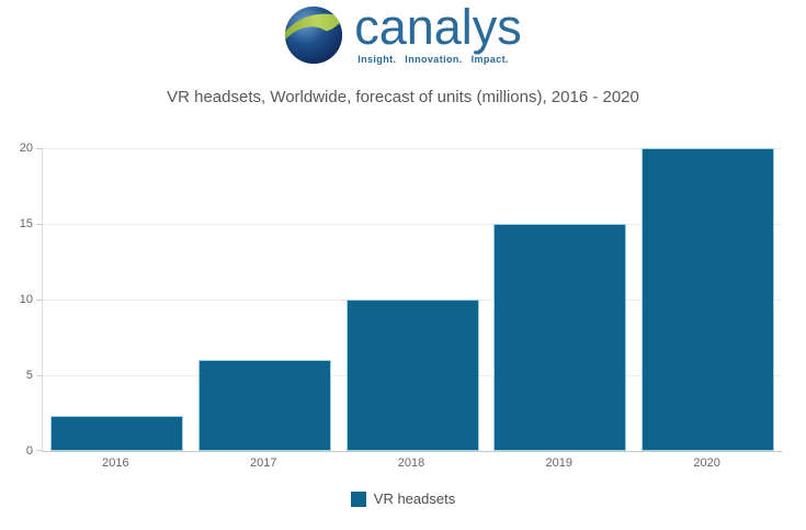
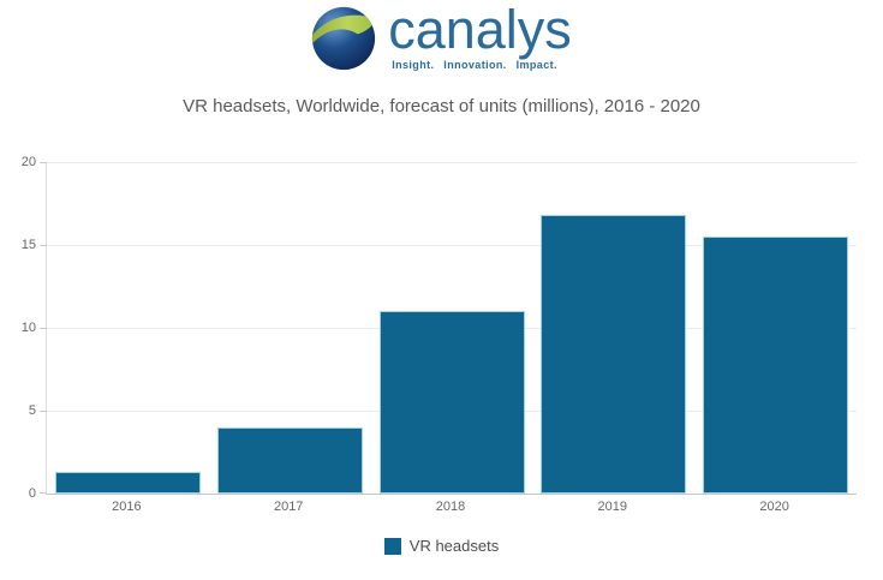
2016: 2.3 -> 1.3
2017: 6.0 -> 4.0
2018: 10.0 -> 11.0
2019: 15.0 -> 16.8
2020: 20.0 -> 15.5
